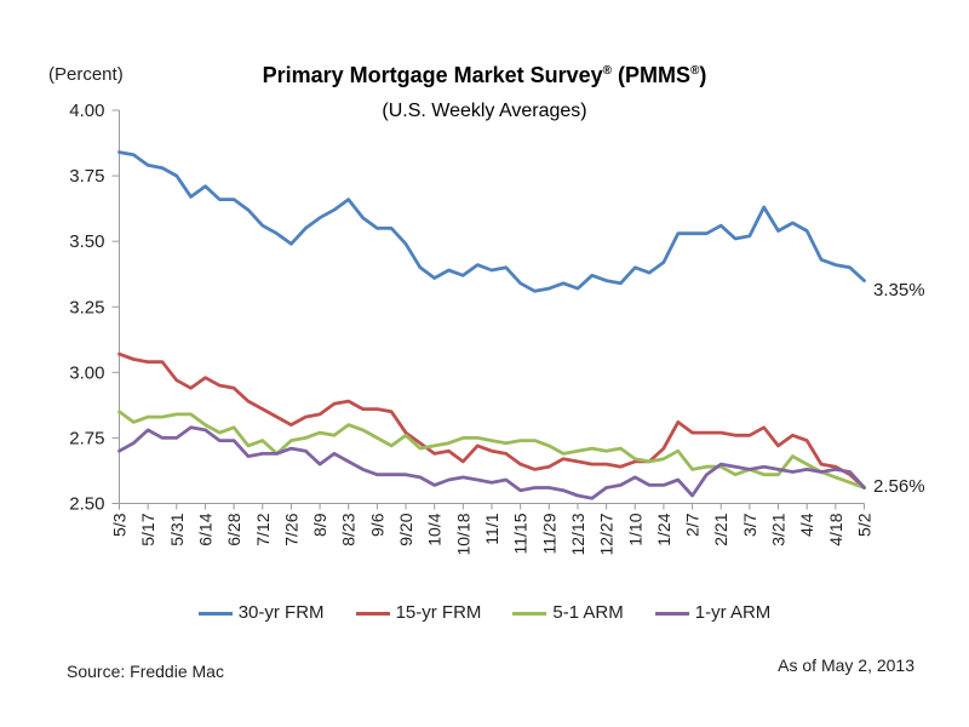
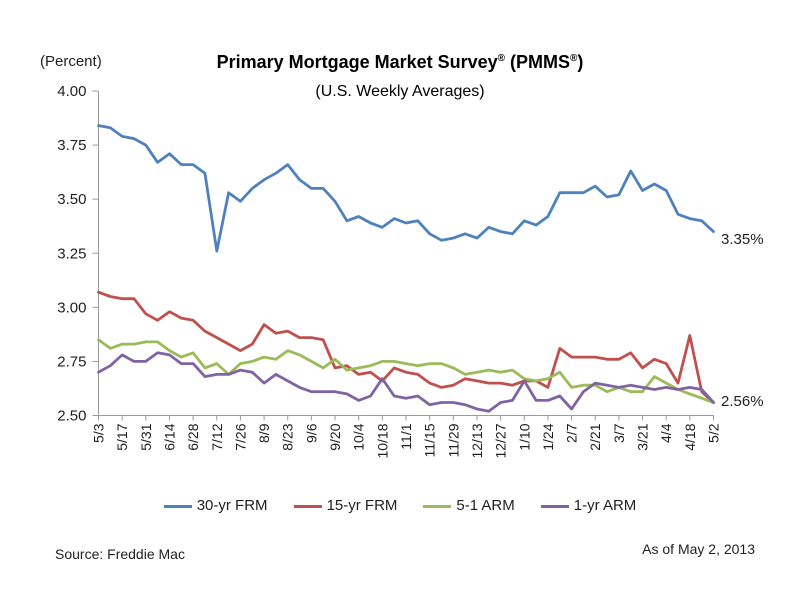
30-yr FRM/7/12: 3.56 -> 3.26
15-yr FRM/8/9: 2.84 -> 2.92
15-yr FRM/9/20: 2.77 -> 2.72
30-yr FRM/10/4: 3.36 -> 3.42
1-yr ARM/10/18: 2.60 -> 2.67
1-yr ARM/1/10: 2.60 -> 2.66
15-yr FRM/1/24: 2.71 -> 2.63
15-yr FRM/4/18: 2.64 -> 2.87
